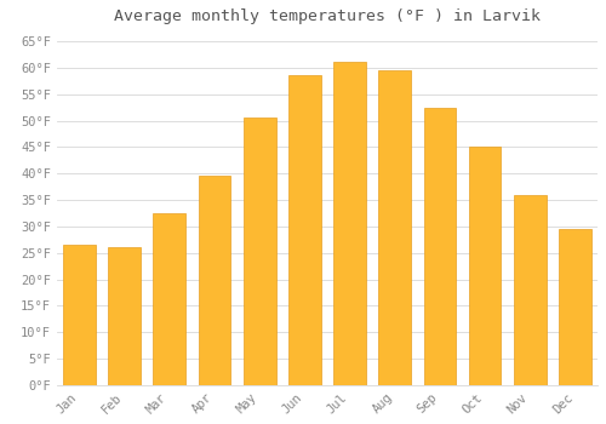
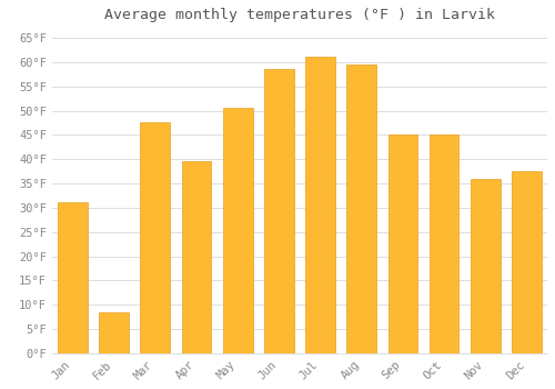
Jan: 26.5°F -> 31.0°F
Feb: 26.0°F -> 8.5°F
Mar: 32.5°F -> 47.5°F
Sep: 52.5°F -> 45.0°F
Dec: 29.5°F -> 37.5°F
